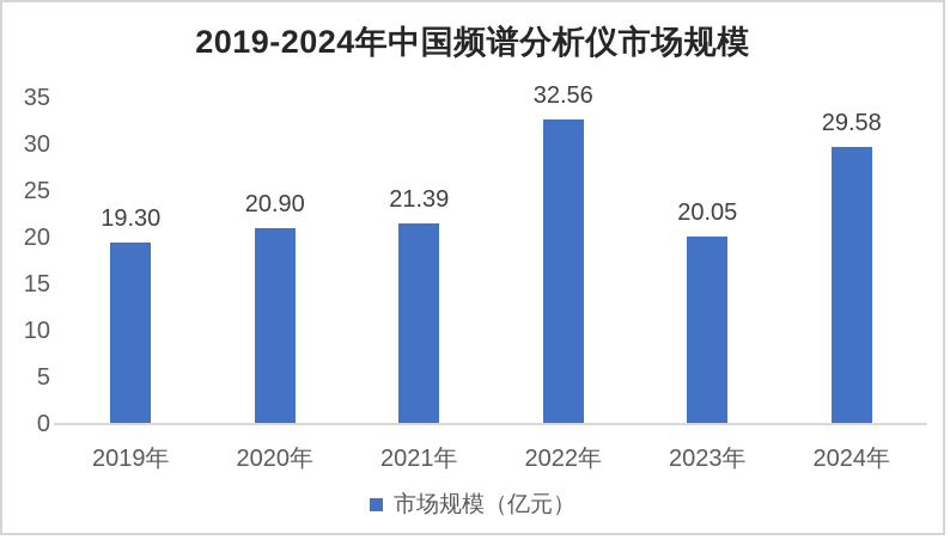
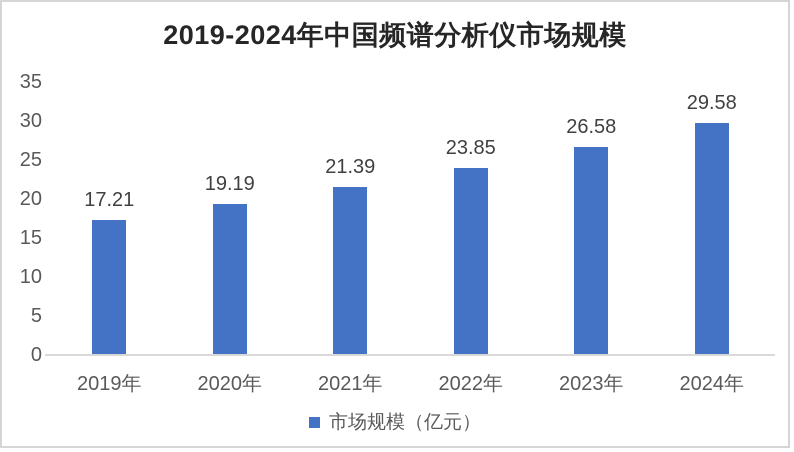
2019年: 19.30 -> 17.21
2020年: 20.90 -> 19.19
2022年: 32.56 -> 23.85
2023年: 20.05 -> 26.58
